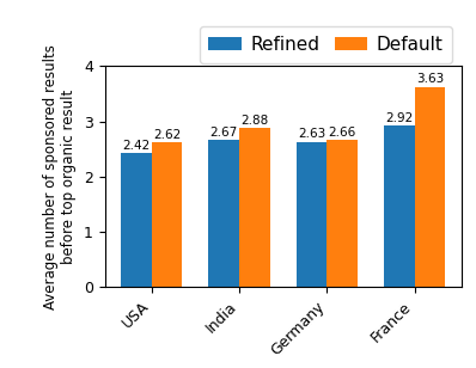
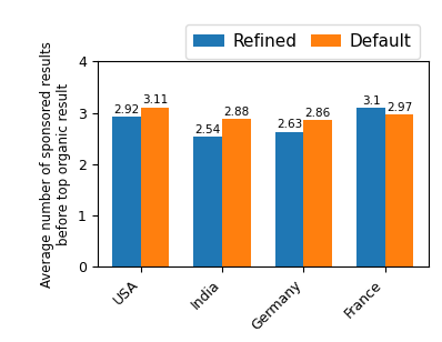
Refined/USA: 2.42 -> 2.92
Default/USA: 2.62 -> 3.11
Refined/India: 2.67 -> 2.54
Default/Germany: 2.66 -> 2.86
Refined/France: 2.92 -> 3.1
Default/France: 3.63 -> 2.97
